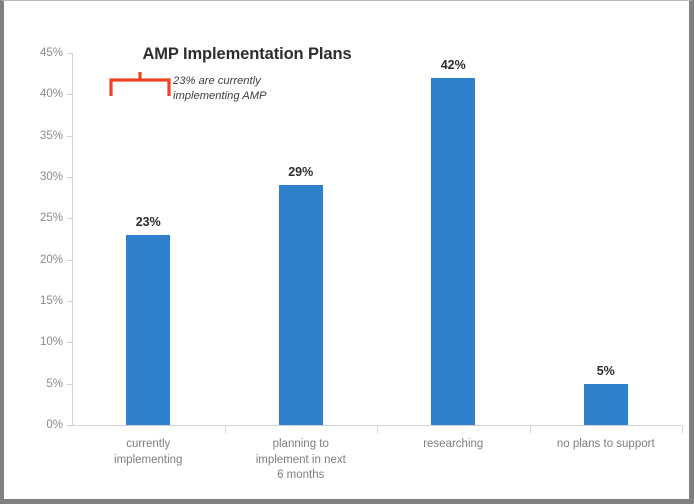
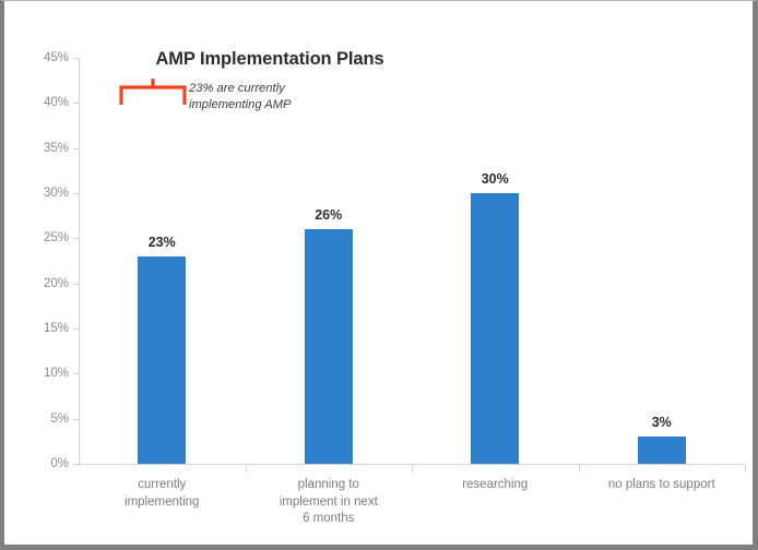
planning to implement in next 6 months: 29% -> 26%
researching: 42% -> 30%
no plans to support: 5% -> 3%
